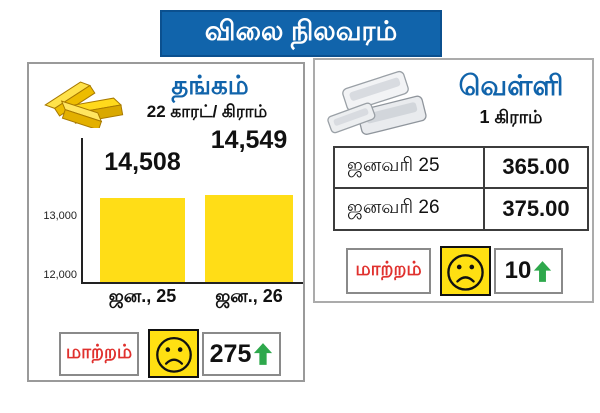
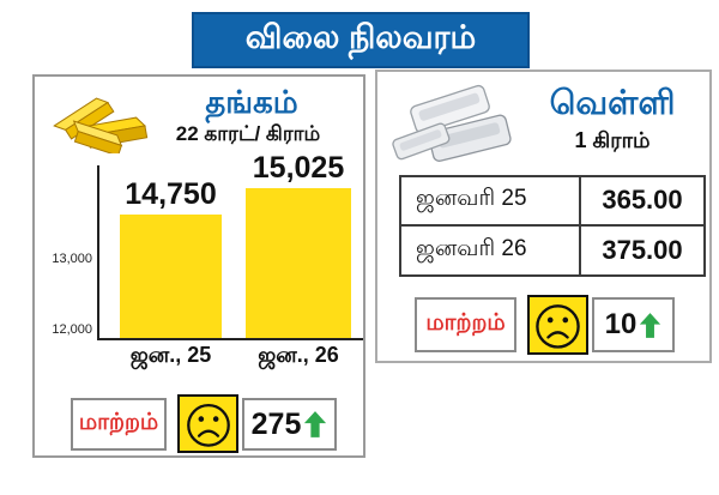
தங்கம் 22 காரட்/ கிராம்/ஜன., 25: 14,508 -> 14,750
தங்கம் 22 காரட்/ கிராம்/ஜன., 26: 14,549 -> 15,025
